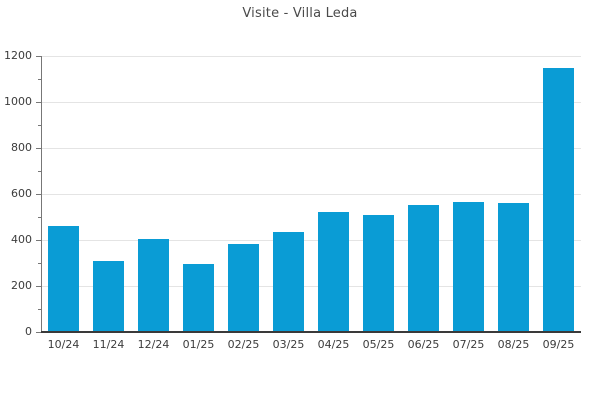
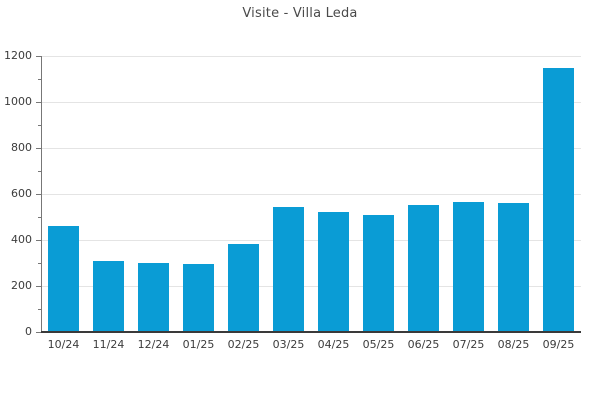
12/24: 400 -> 300
03/25: 430 -> 540
